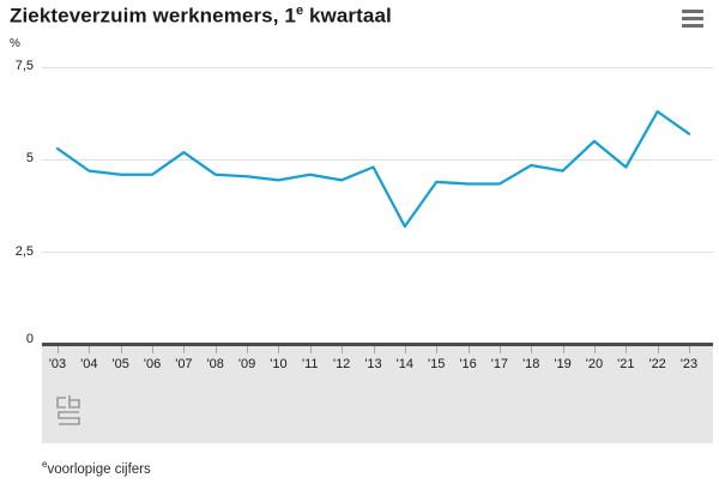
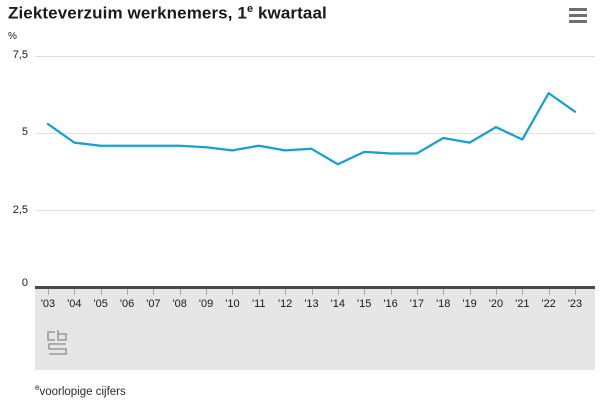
'07: 5,2 -> 4,6
'13: 4,8 -> 4,5
'14: 3,2 -> 4,0
'20: 5,5 -> 5,2
